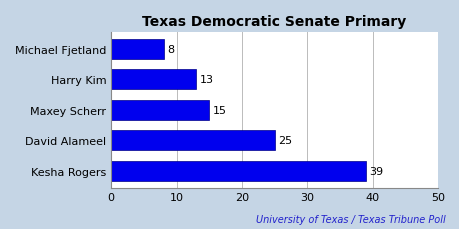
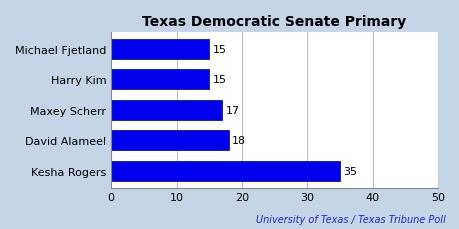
Michael Fjetland: 8 -> 15
Harry Kim: 13 -> 15
Maxey Scherr: 15 -> 17
David Alameel: 25 -> 18
Kesha Rogers: 39 -> 35
